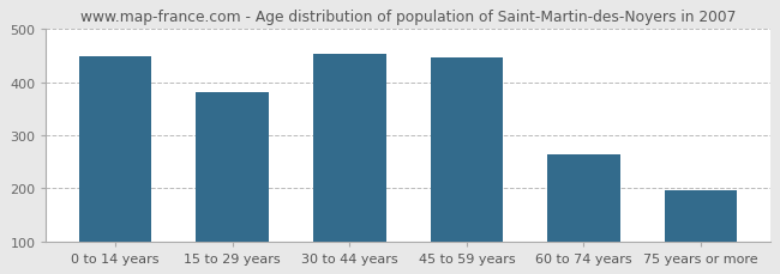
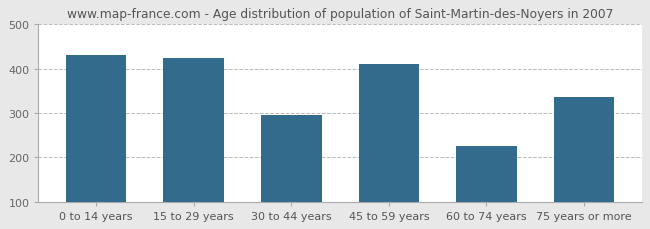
0 to 14 years: 448 -> 430
15 to 29 years: 381 -> 425
30 to 44 years: 453 -> 295
45 to 59 years: 446 -> 410
60 to 74 years: 263 -> 225
75 years or more: 197 -> 335
